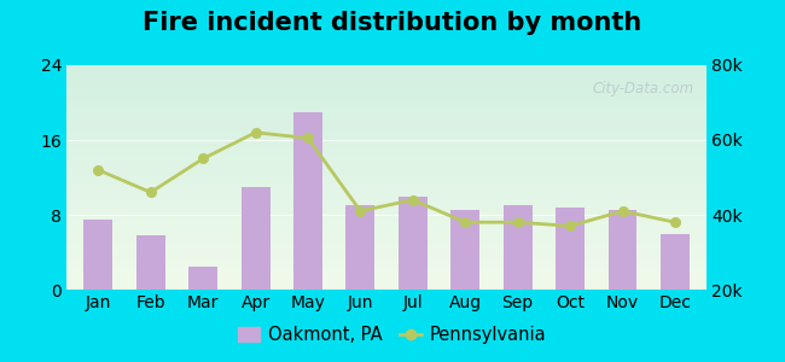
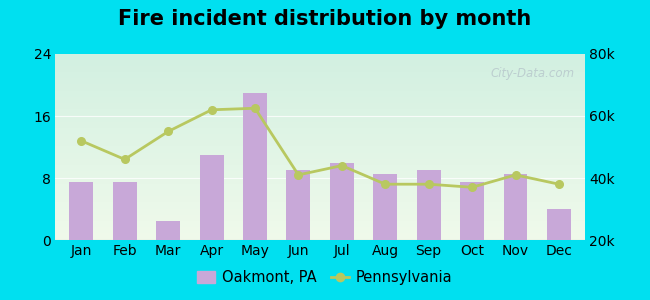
Oakmont, PA/Feb: 5.8 -> 7.5
Pennsylvania/May: 60.5k -> 62.5k
Oakmont, PA/Oct: 8.8 -> 7.5
Oakmont, PA/Dec: 6.0 -> 4.0
